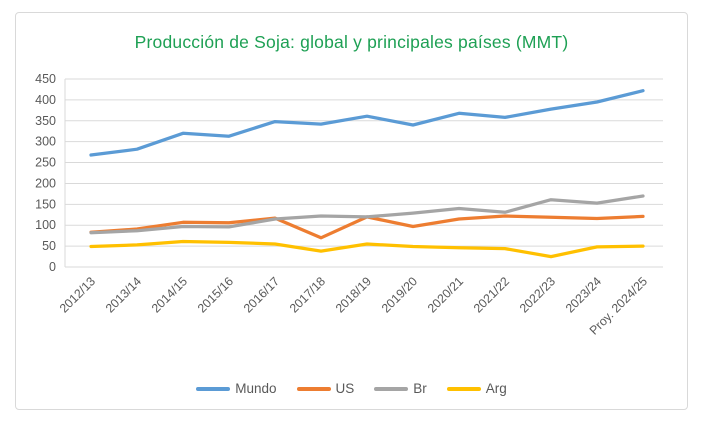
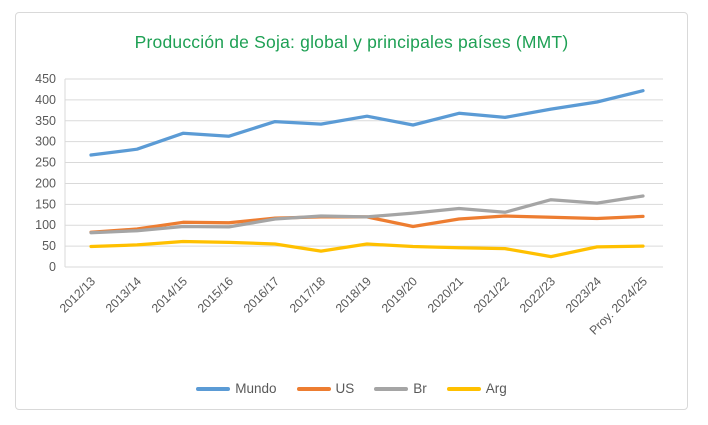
US/2017/18: 70 -> 120
